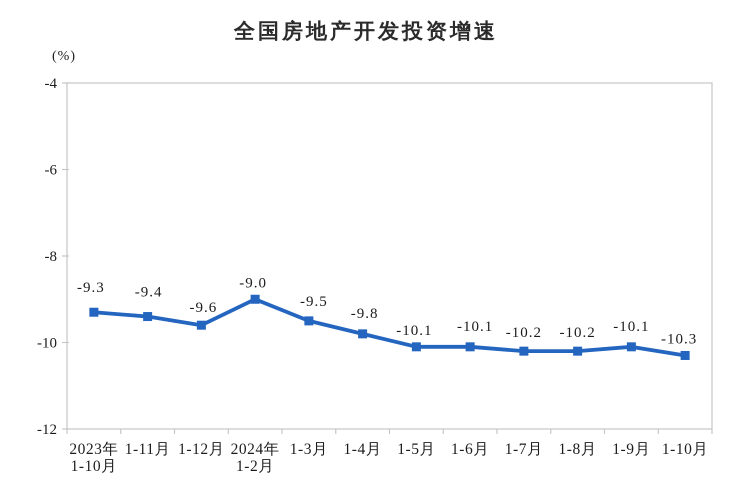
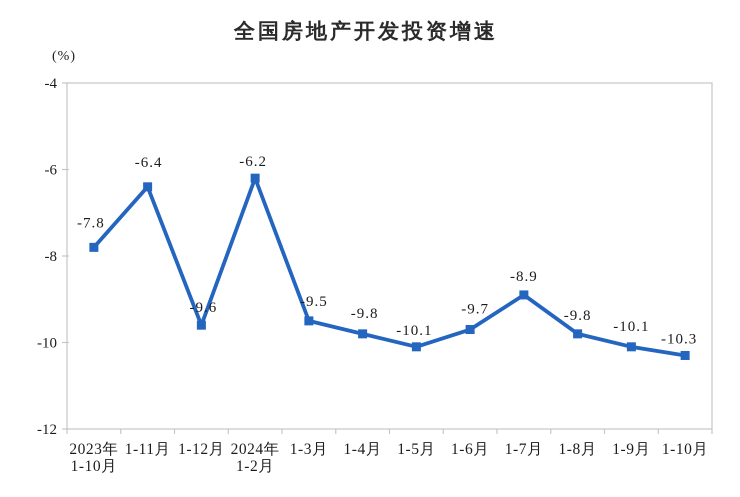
2023年 1-10月: -9.3 -> -7.8
1-11月: -9.4 -> -6.4
2024年 1-2月: -9.0 -> -6.2
1-6月: -10.1 -> -9.7
1-7月: -10.2 -> -8.9
1-8月: -10.2 -> -9.8
